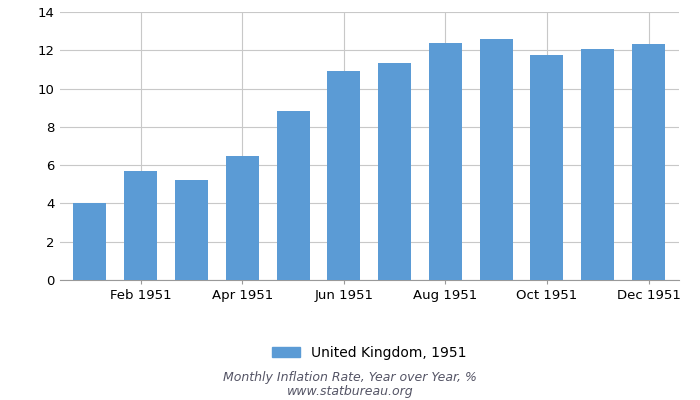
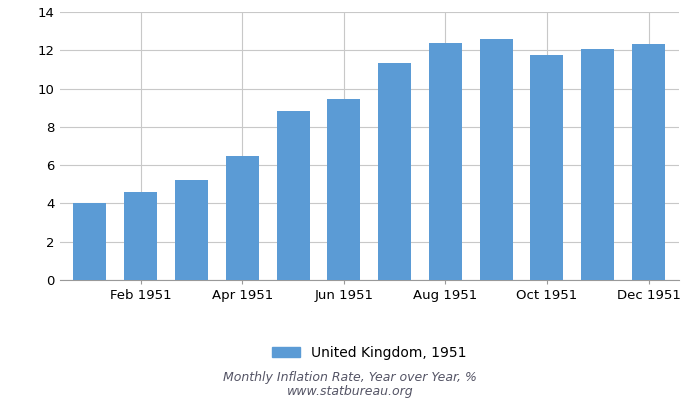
Feb 1951: 5.7 -> 4.6
Jun 1951: 10.9 -> 9.5
